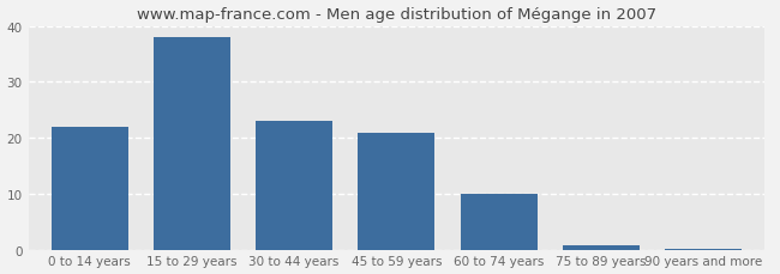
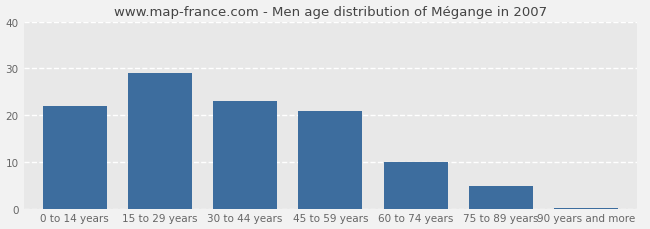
15 to 29 years: 38.0 -> 29.0
75 to 89 years: 1.0 -> 5.0
